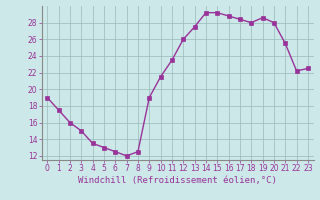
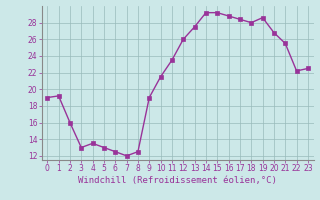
1: 17.5 -> 19.2
3: 15.0 -> 13.0
20: 28.0 -> 26.8
